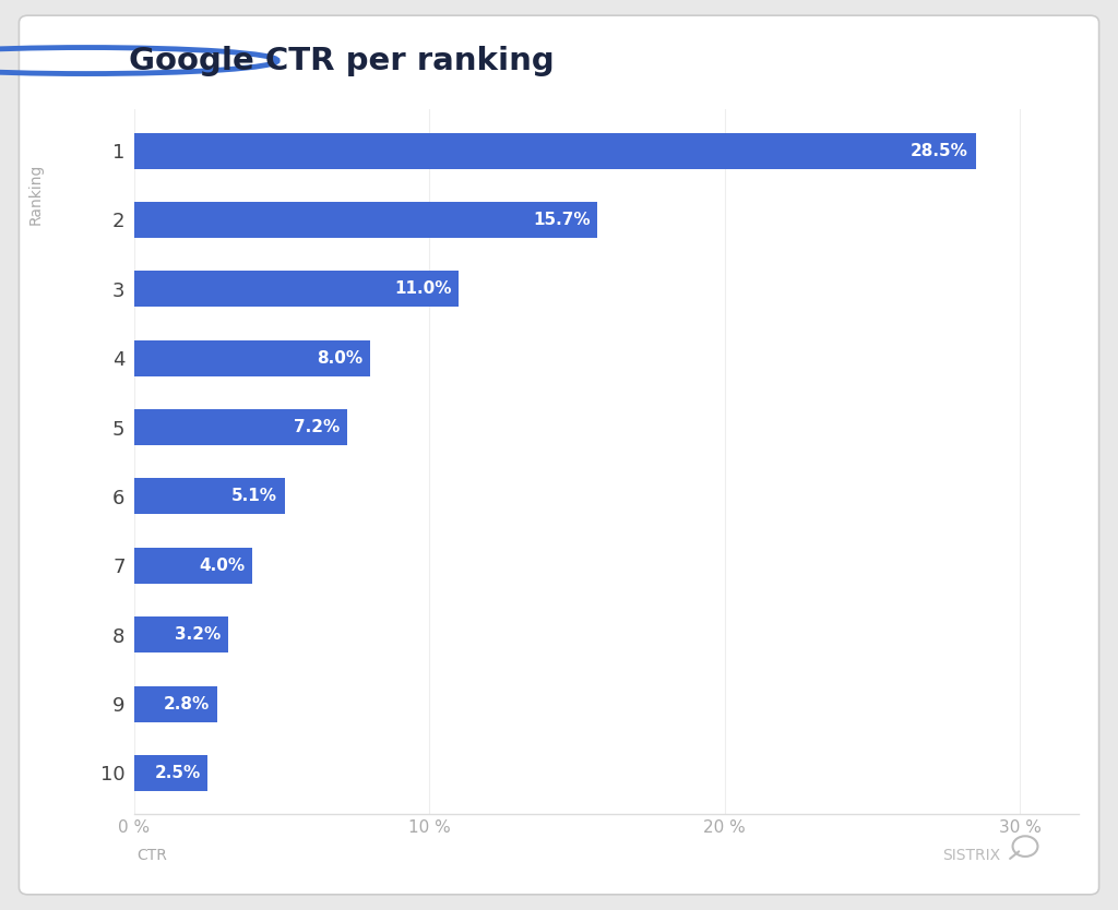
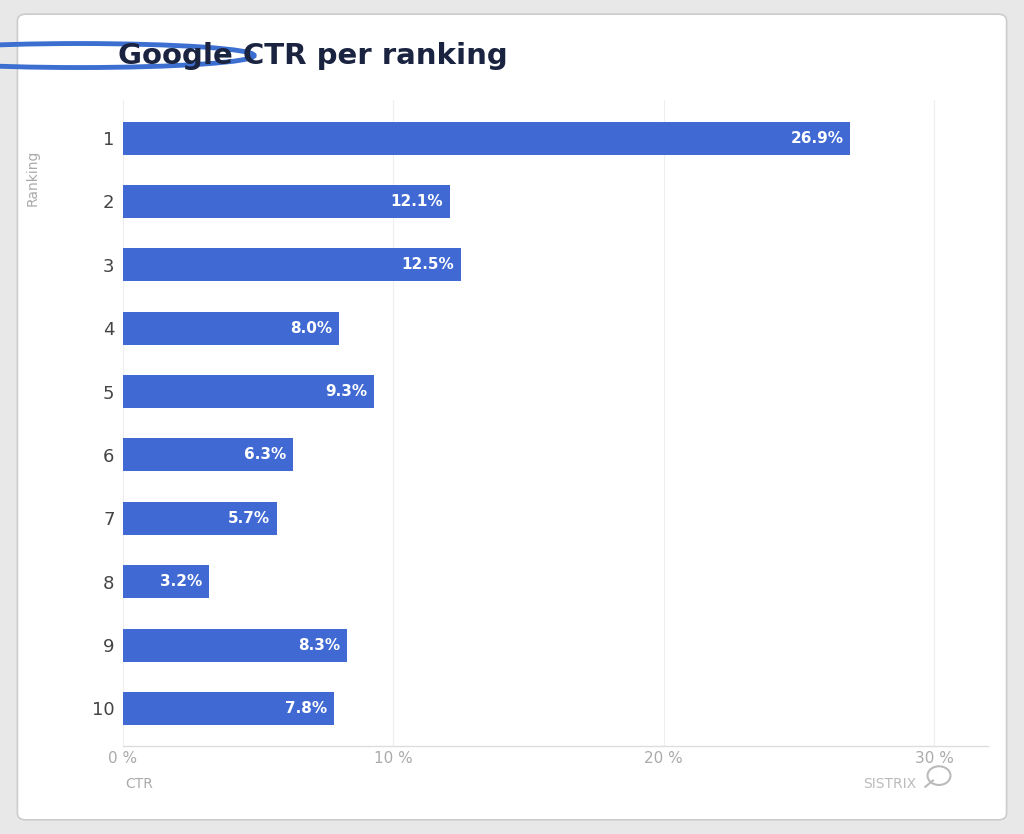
1: 28.5% -> 26.9%
2: 15.7% -> 12.1%
3: 11.0% -> 12.5%
5: 7.2% -> 9.3%
6: 5.1% -> 6.3%
7: 4.0% -> 5.7%
9: 2.8% -> 8.3%
10: 2.5% -> 7.8%
